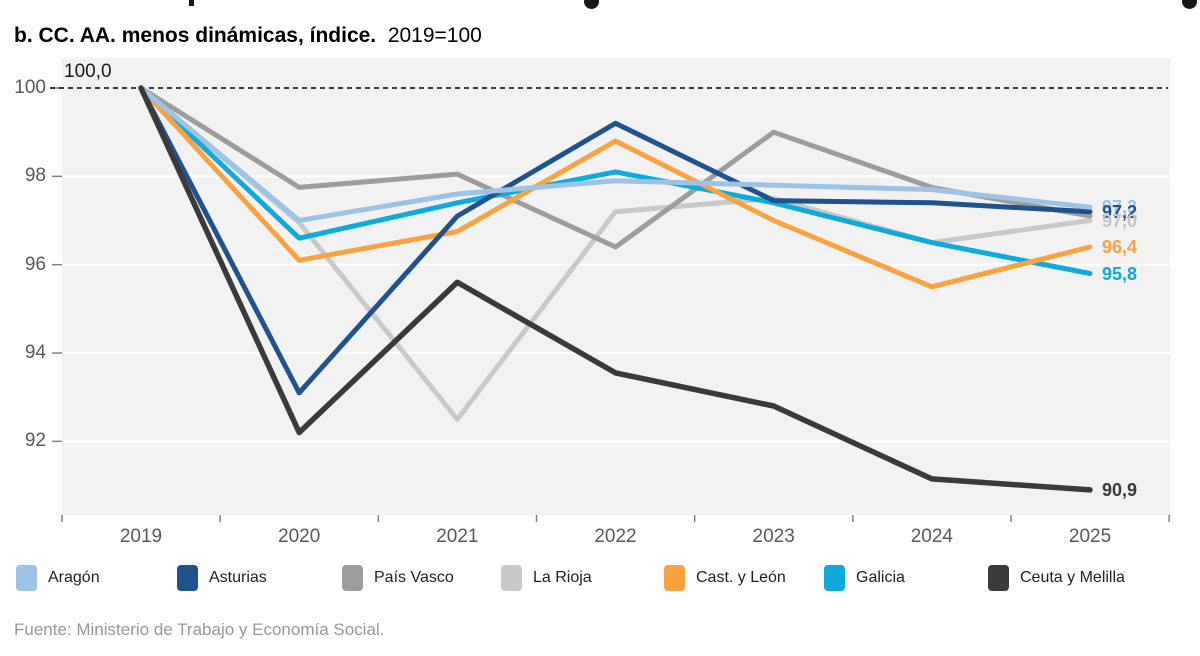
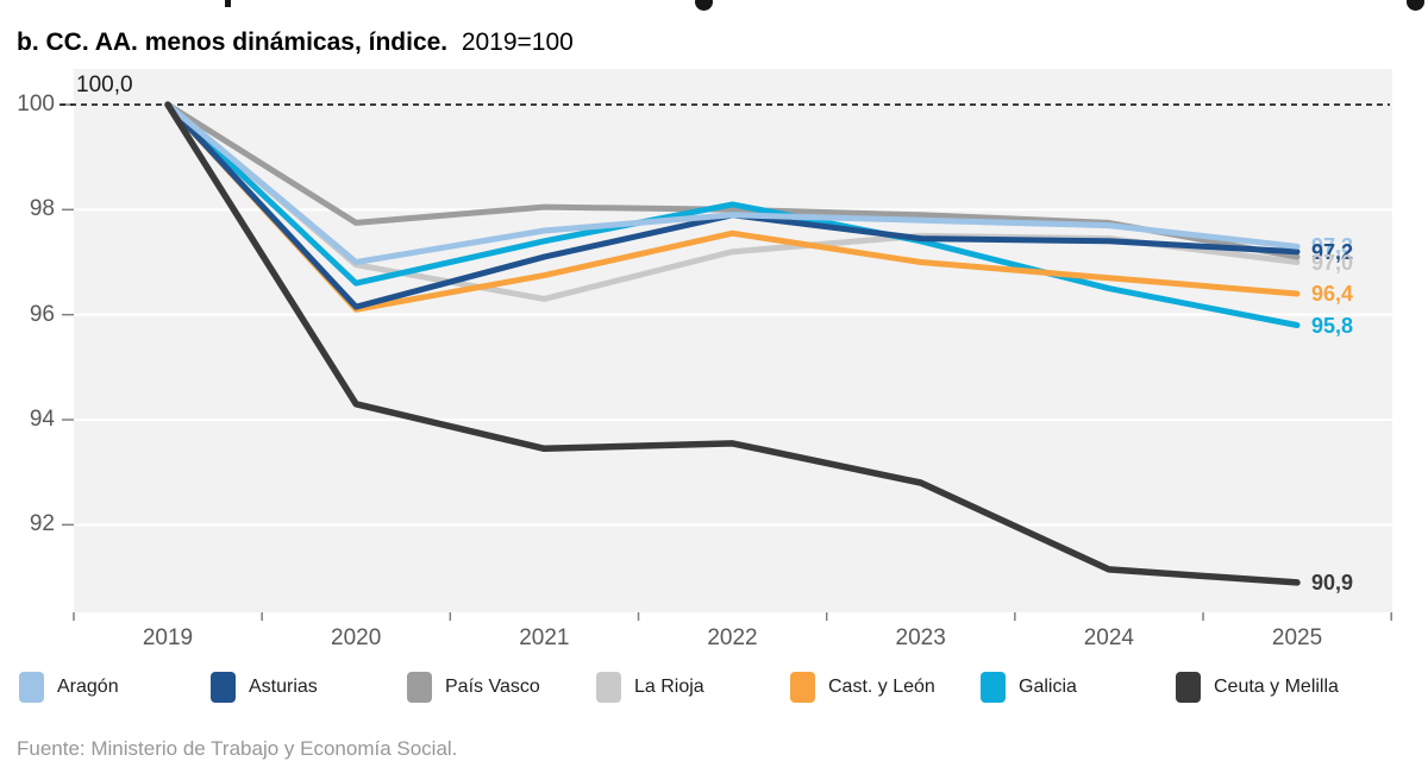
Asturias/2020: 93.1 -> 96.2
Ceuta y Melilla/2020: 92.2 -> 94.3
La Rioja/2021: 92.5 -> 96.3
Ceuta y Melilla/2021: 95.6 -> 93.5
Asturias/2022: 99.2 -> 97.9
País Vasco/2022: 96.4 -> 98.0
Cast. y León/2022: 98.8 -> 97.5
País Vasco/2023: 99.0 -> 97.9
La Rioja/2024: 96.5 -> 97.5
Cast. y León/2024: 95.5 -> 96.7
